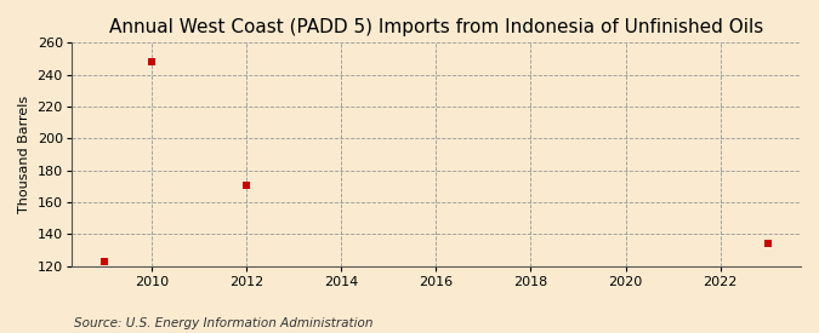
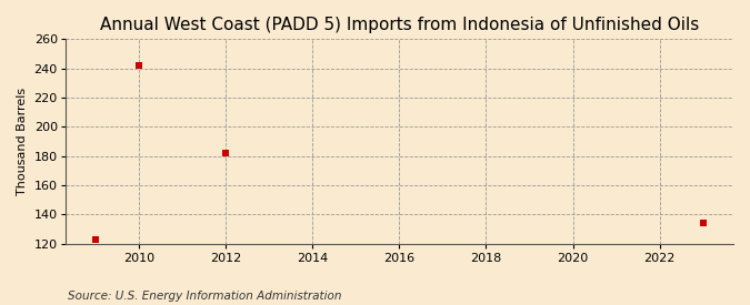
2010: 248 -> 242
2012: 171 -> 182
